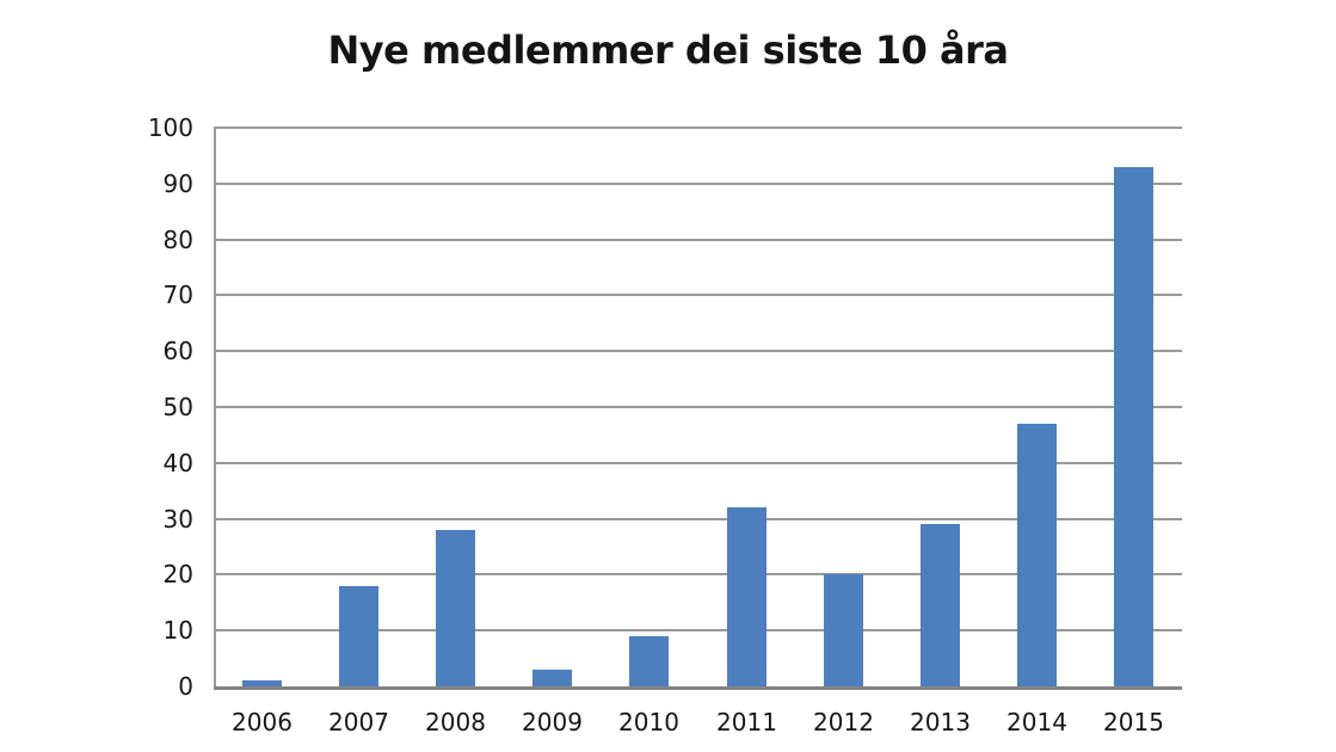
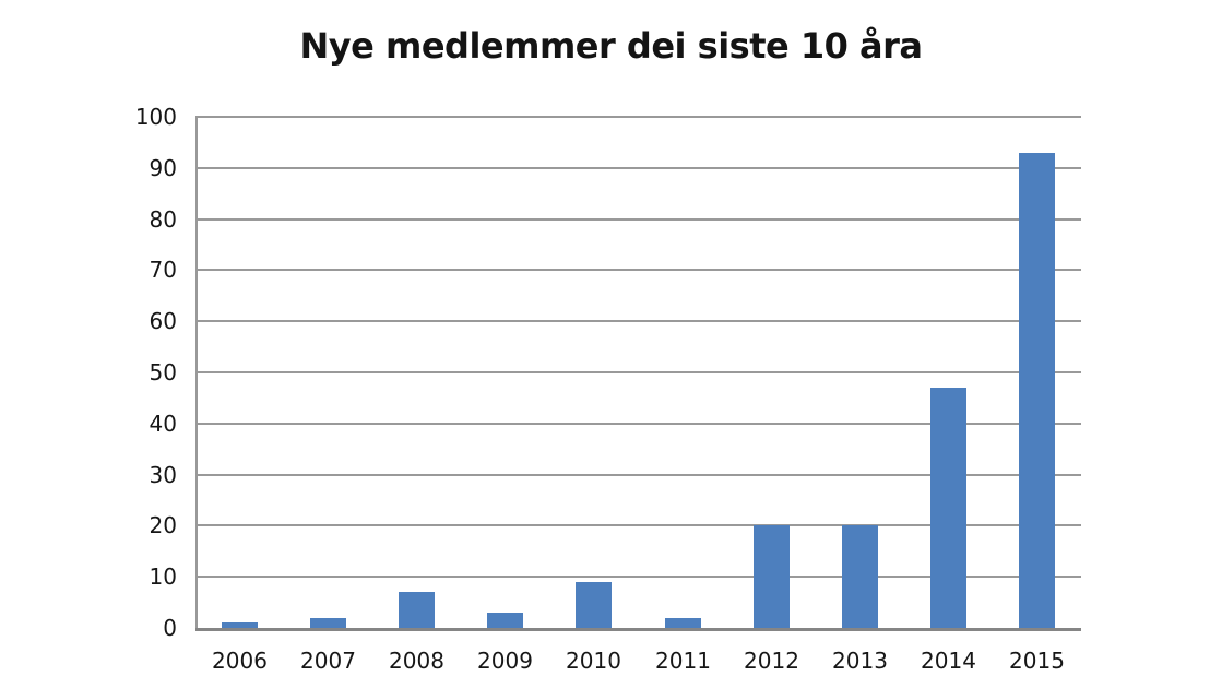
2007: 18 -> 2
2008: 28 -> 7
2011: 32 -> 2
2013: 29 -> 20
